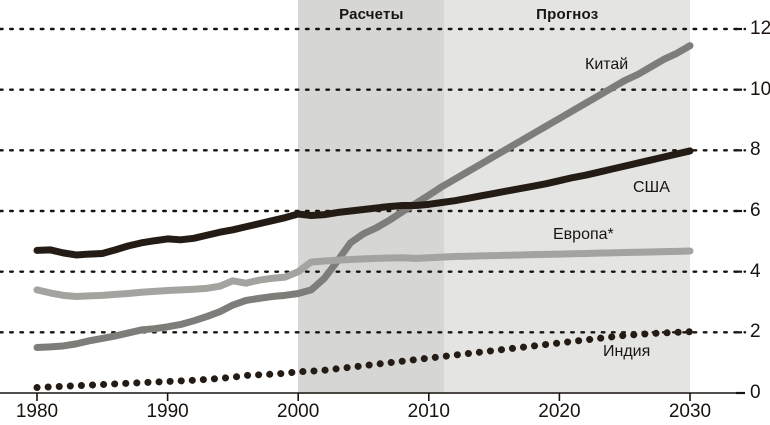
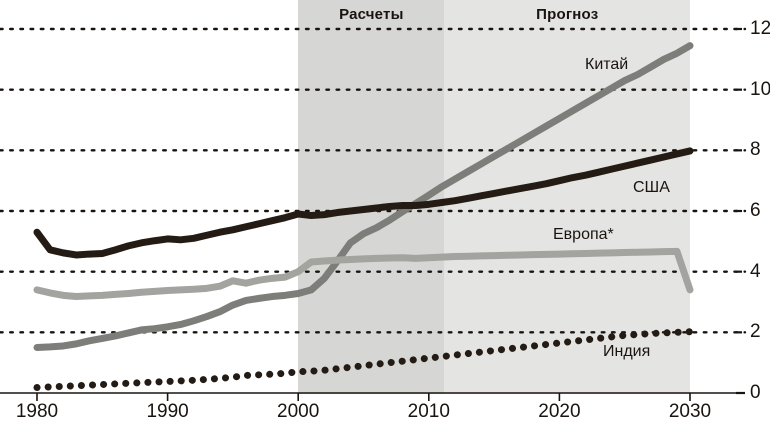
США/1980: 4.7 -> 5.3
Европа*/2030: 4.7 -> 3.4
